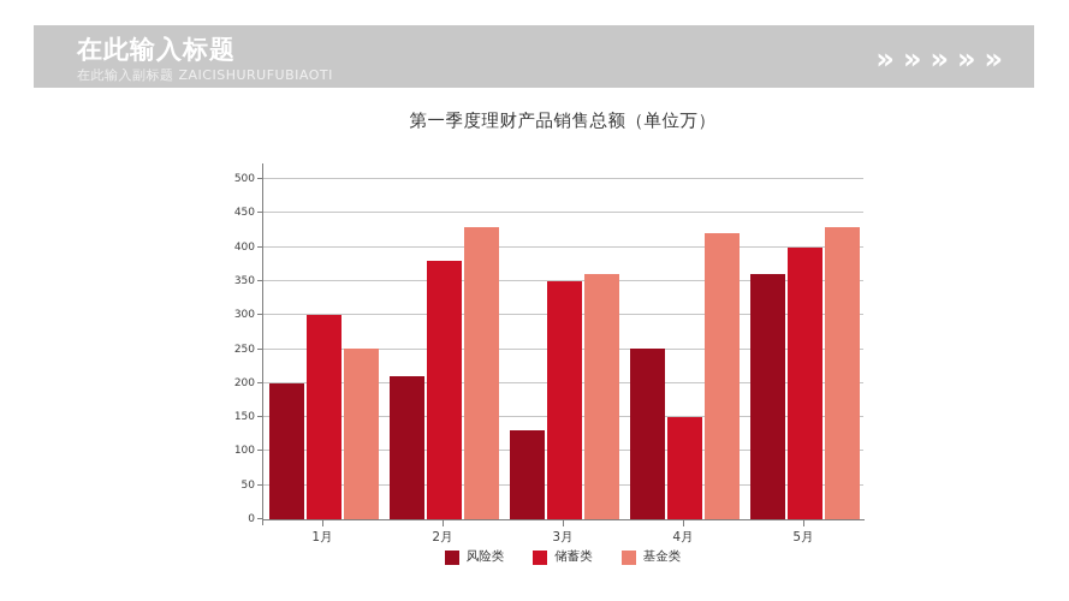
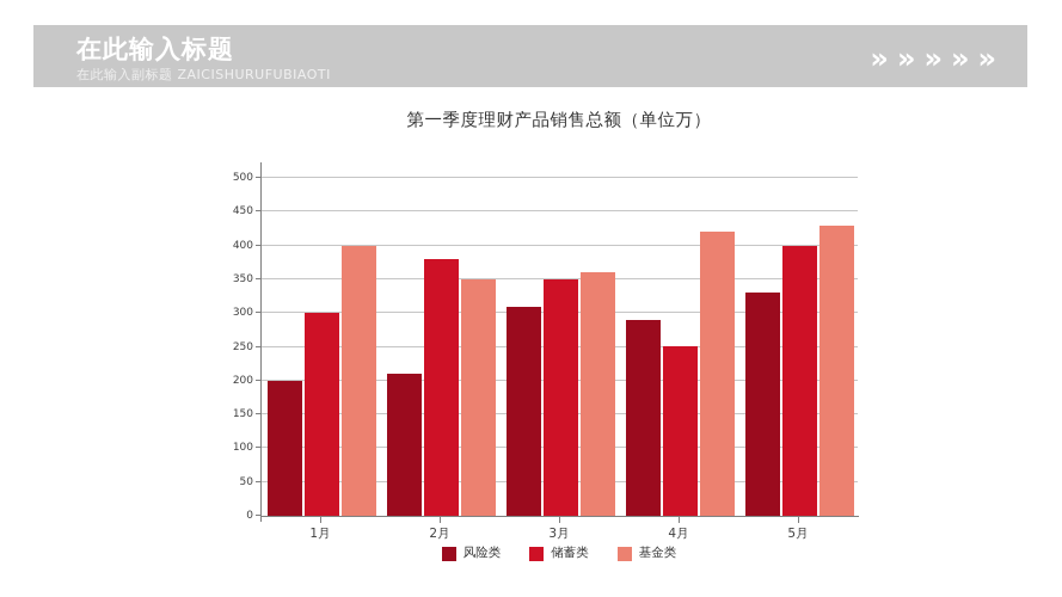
基金类/1月: 250 -> 400
基金类/2月: 430 -> 350
风险类/3月: 130 -> 310
风险类/4月: 250 -> 290
储蓄类/4月: 150 -> 250
风险类/5月: 360 -> 330
